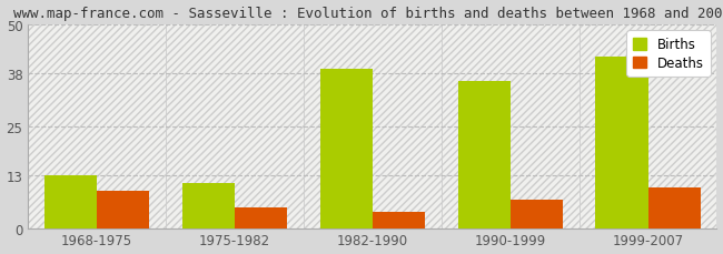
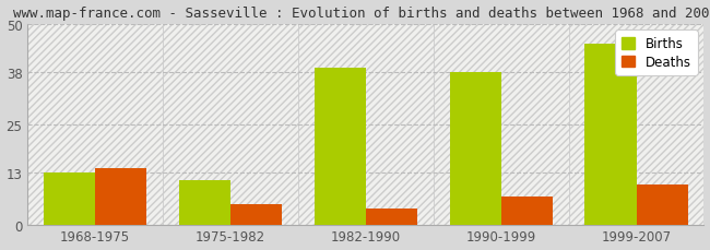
Deaths/1968-1975: 9 -> 14
Births/1990-1999: 36 -> 38
Births/1999-2007: 42 -> 45
